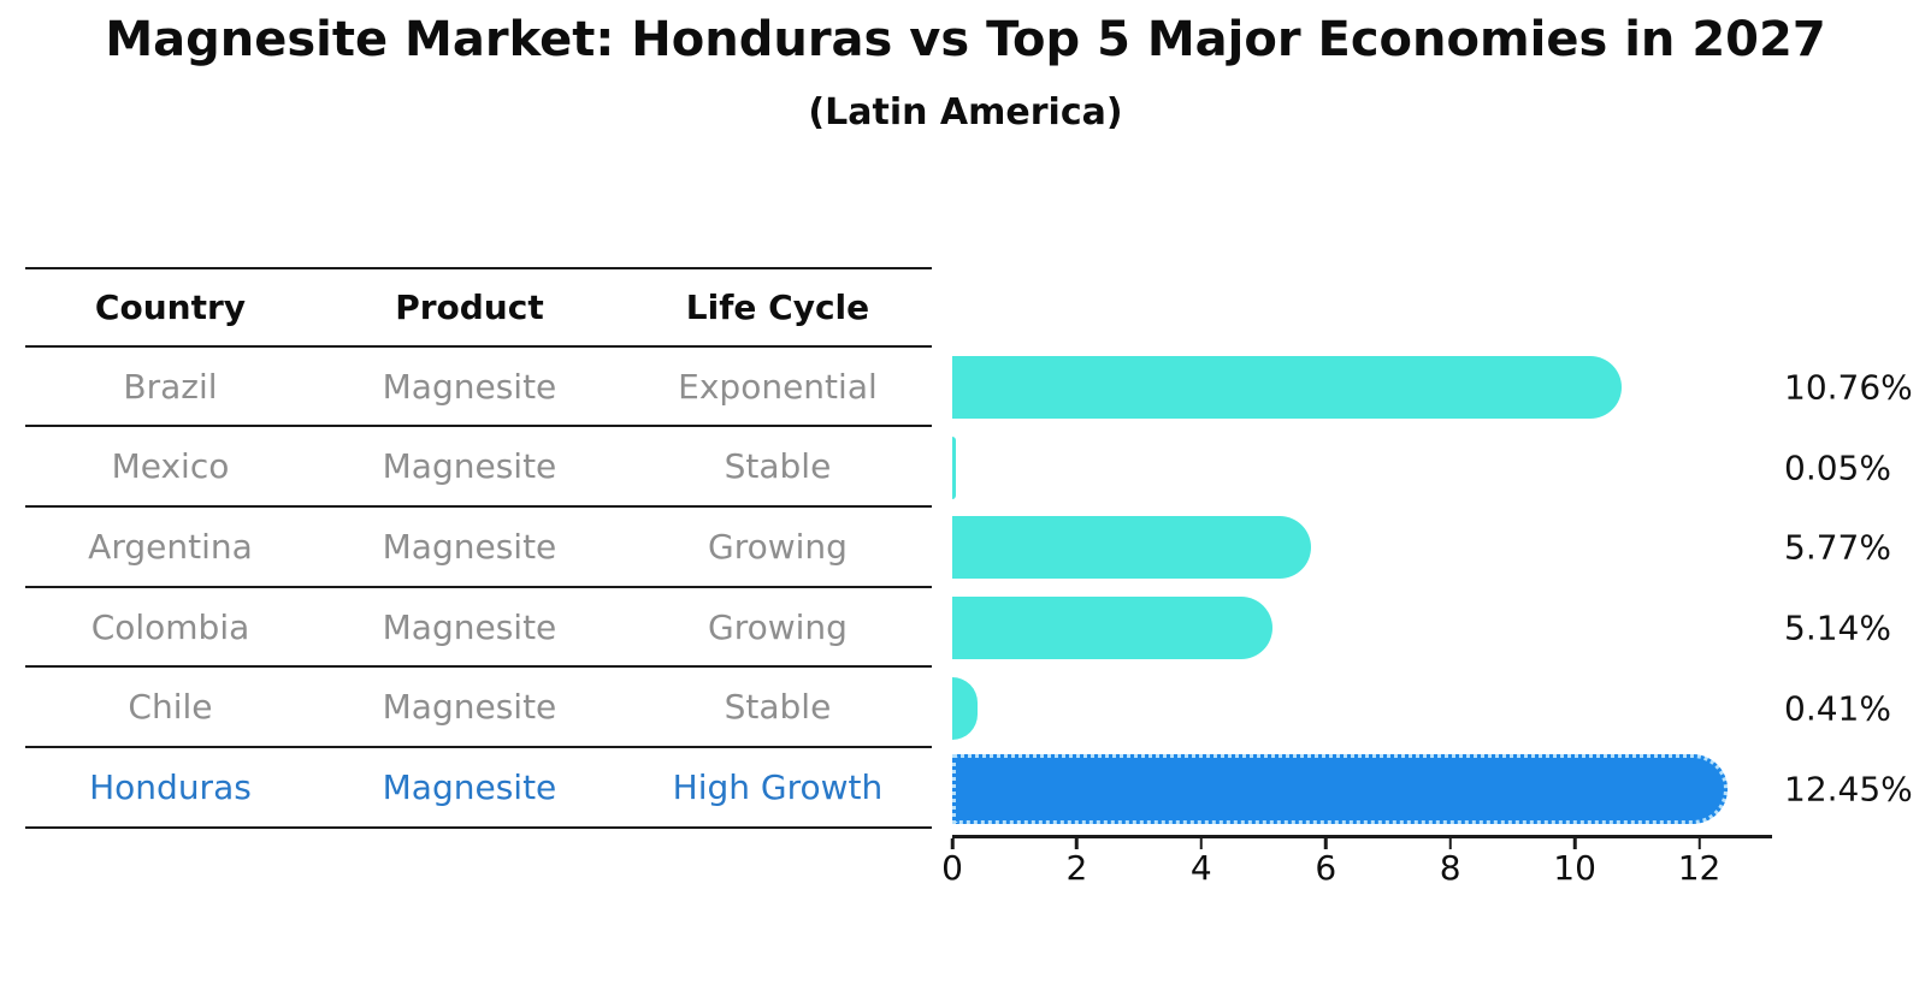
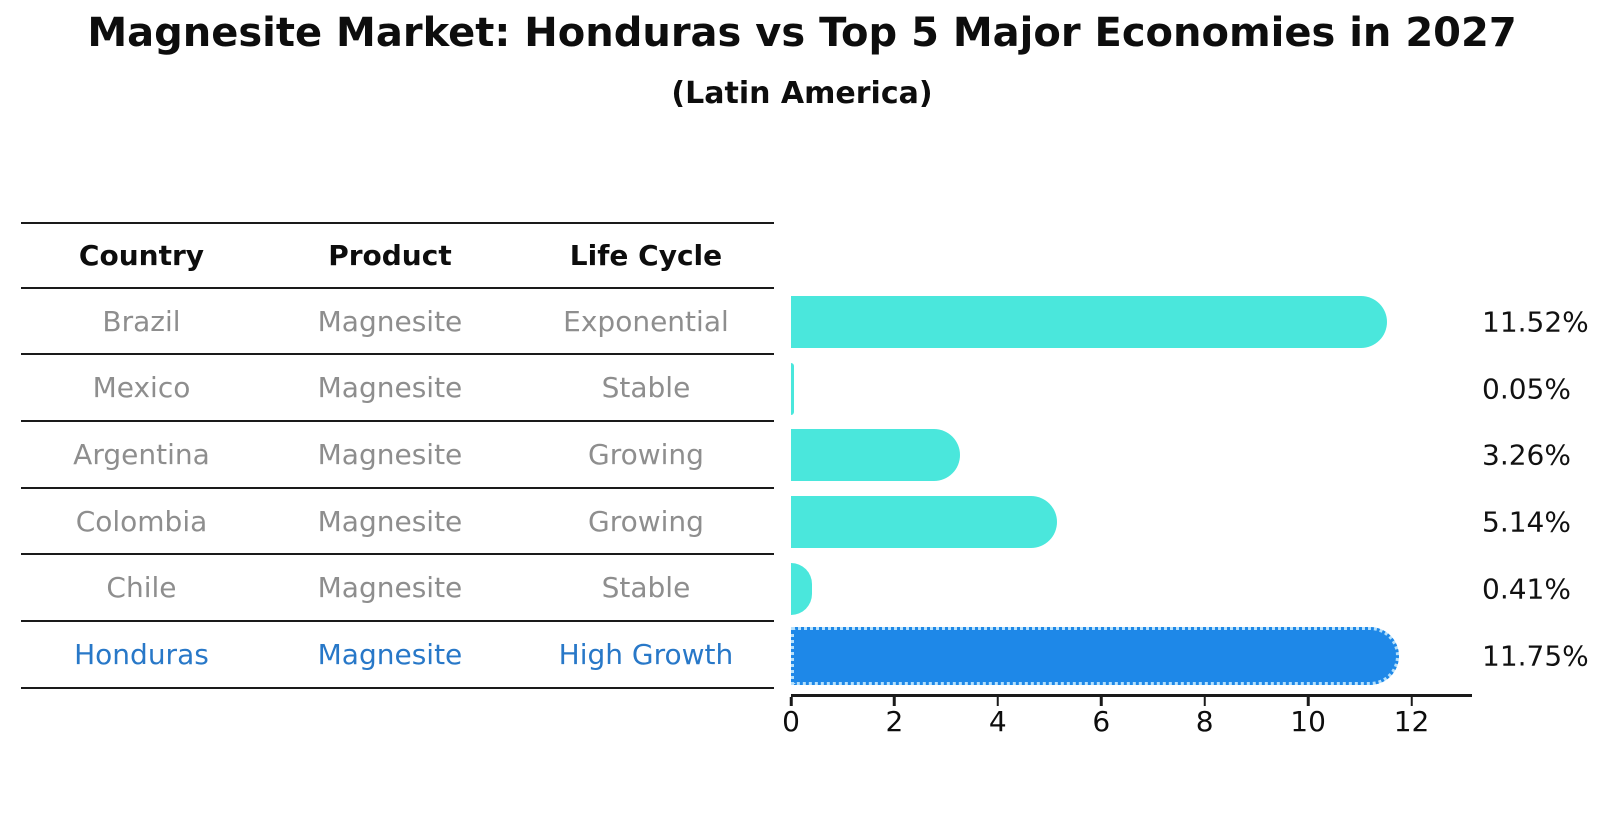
Brazil: 10.76% -> 11.52%
Argentina: 5.77% -> 3.26%
Honduras: 12.45% -> 11.75%
